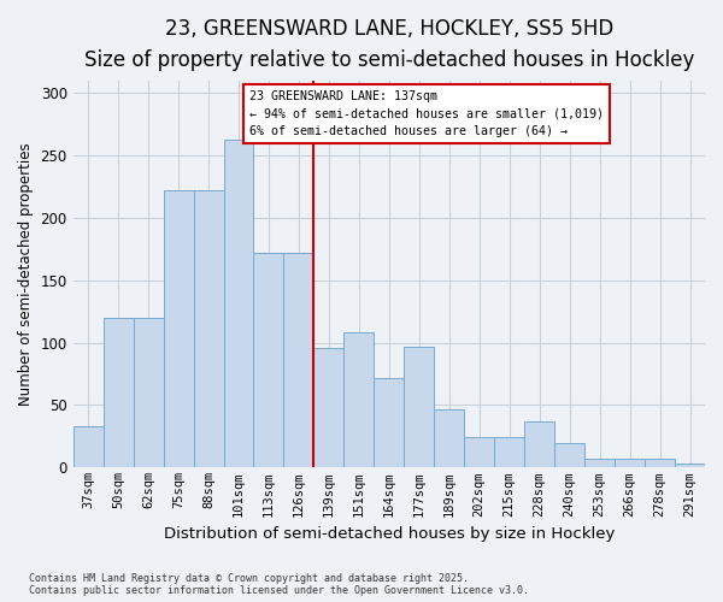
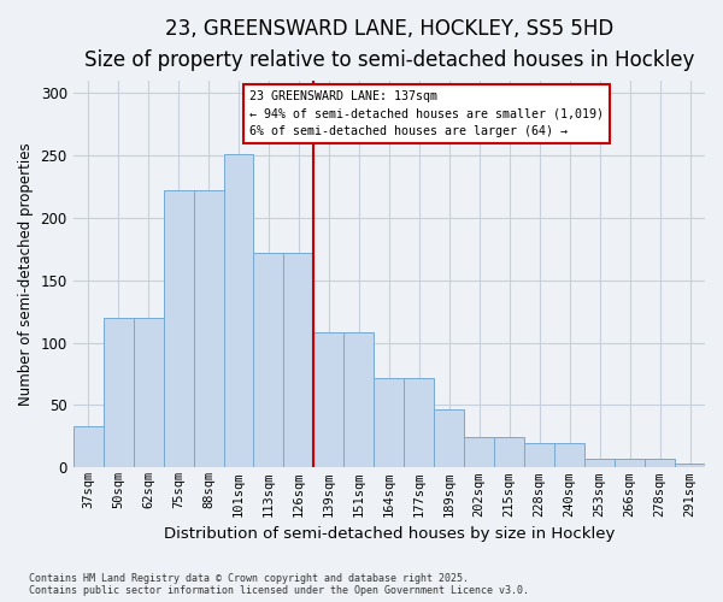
101sqm: 262 -> 251
139sqm: 96 -> 108
177sqm: 97 -> 72
228sqm: 37 -> 20
